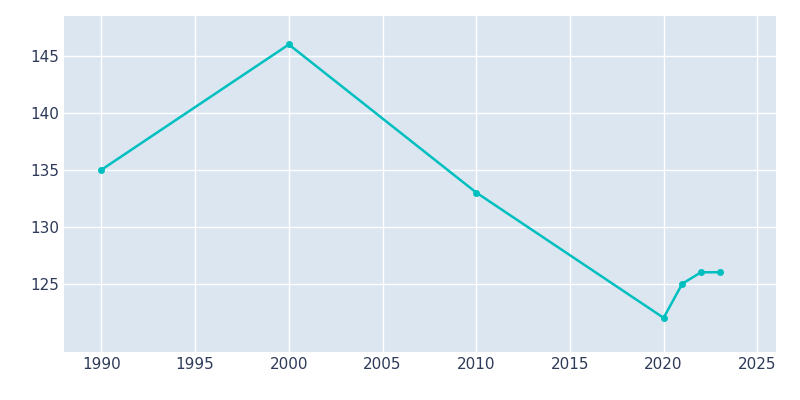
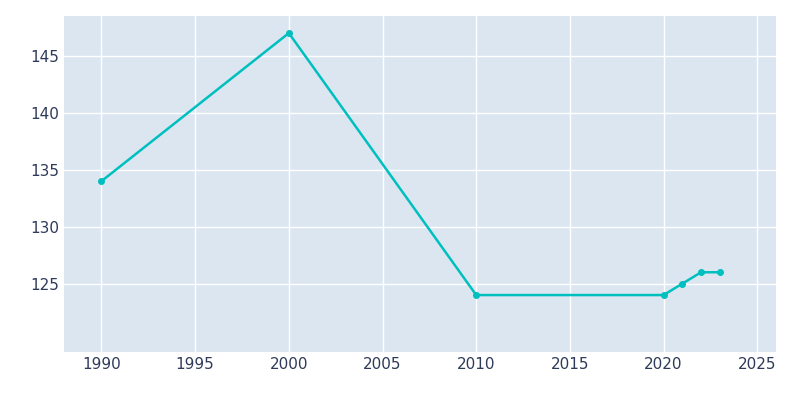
1990: 135 -> 134
2000: 146 -> 147
2010: 133 -> 124
2020: 122 -> 124
